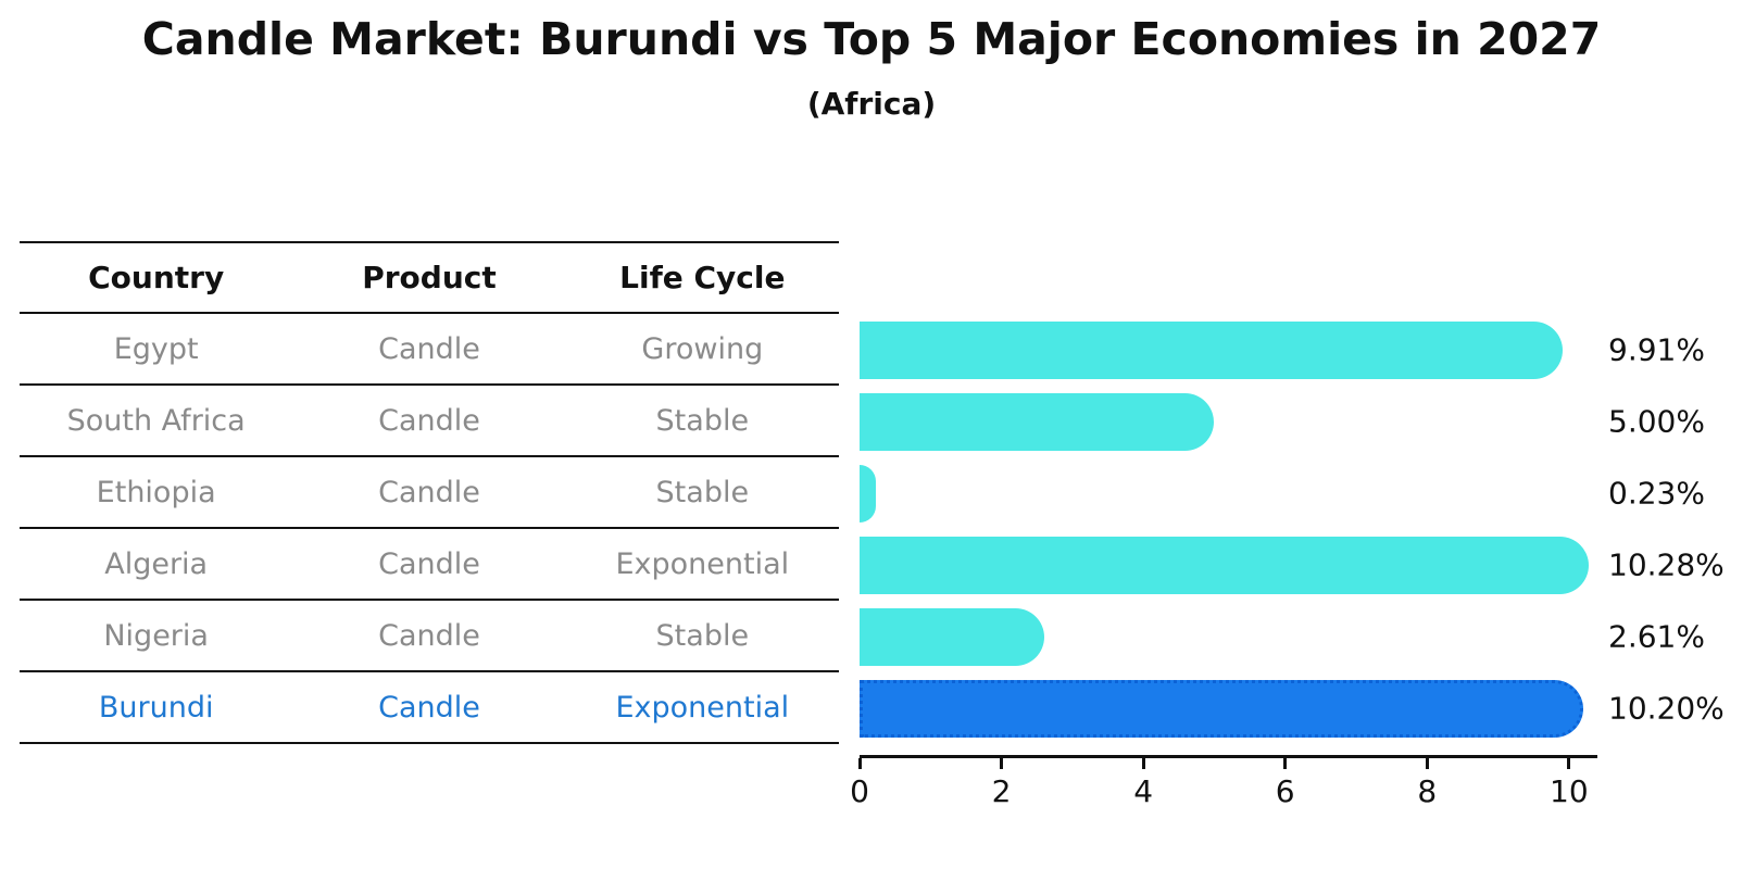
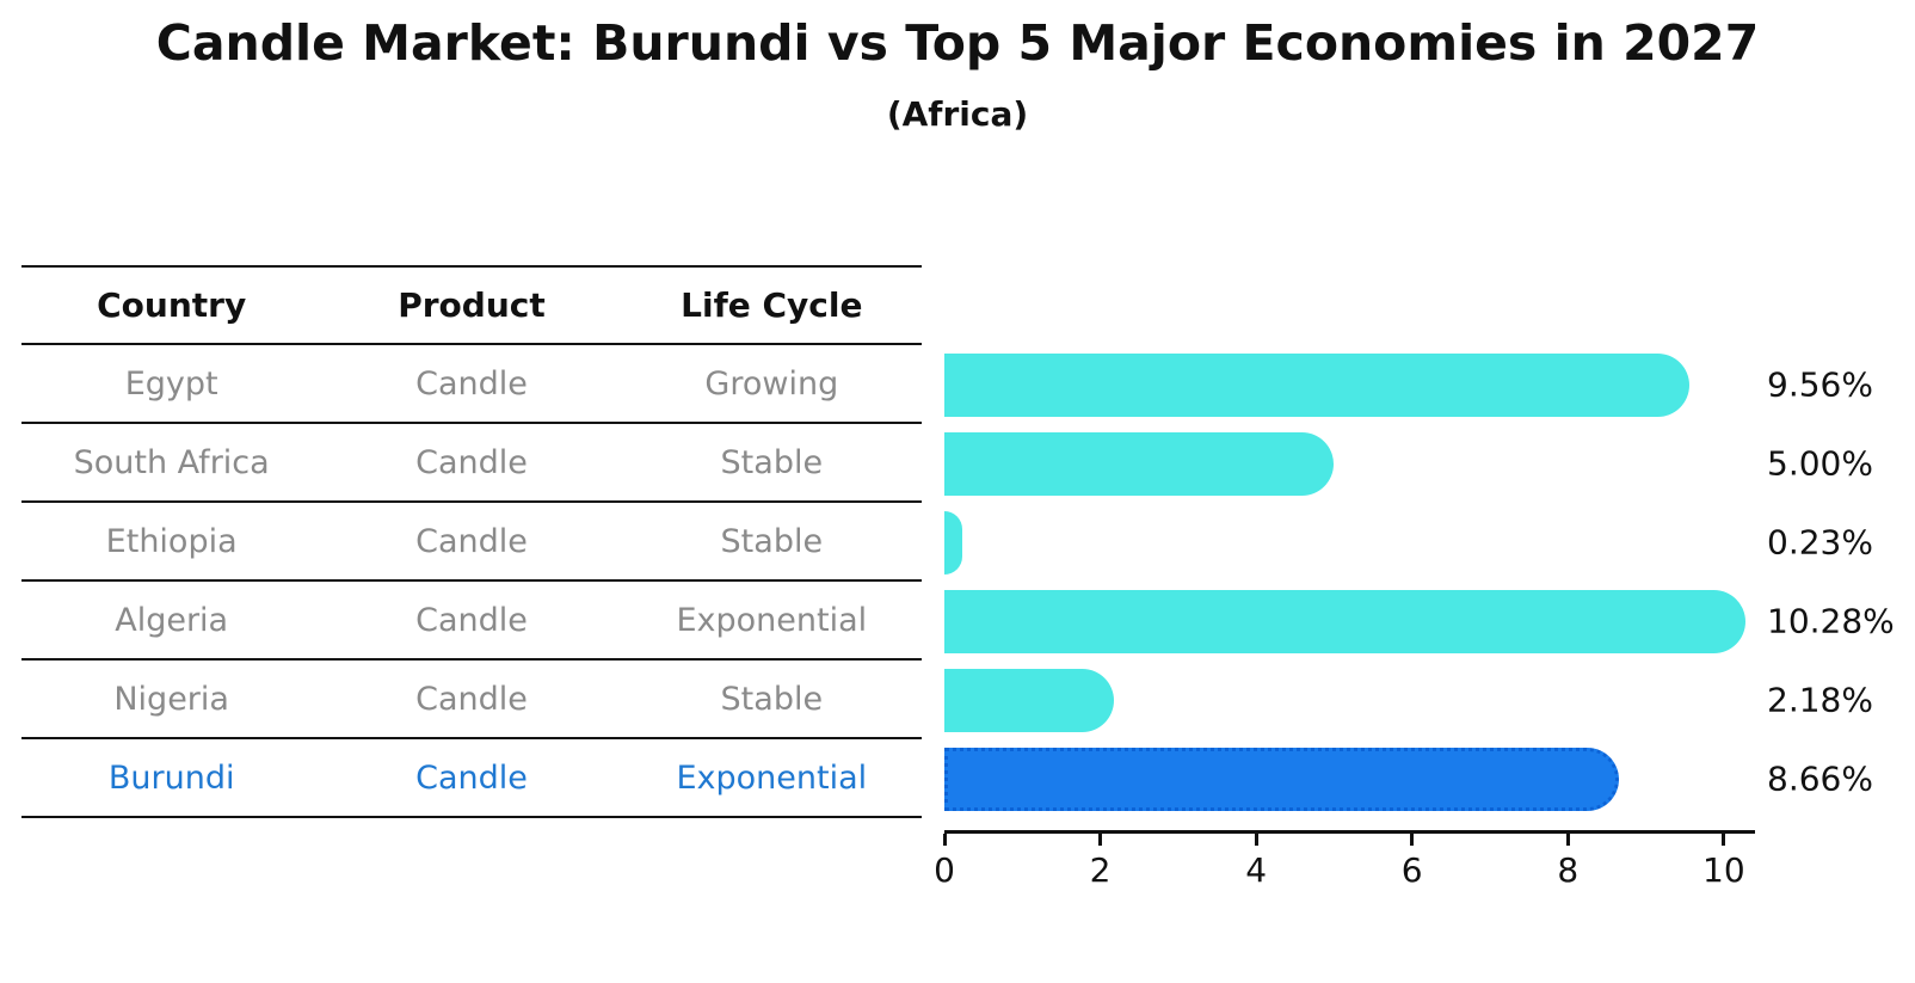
Egypt: 9.91% -> 9.56%
Nigeria: 2.61% -> 2.18%
Burundi: 10.20% -> 8.66%
